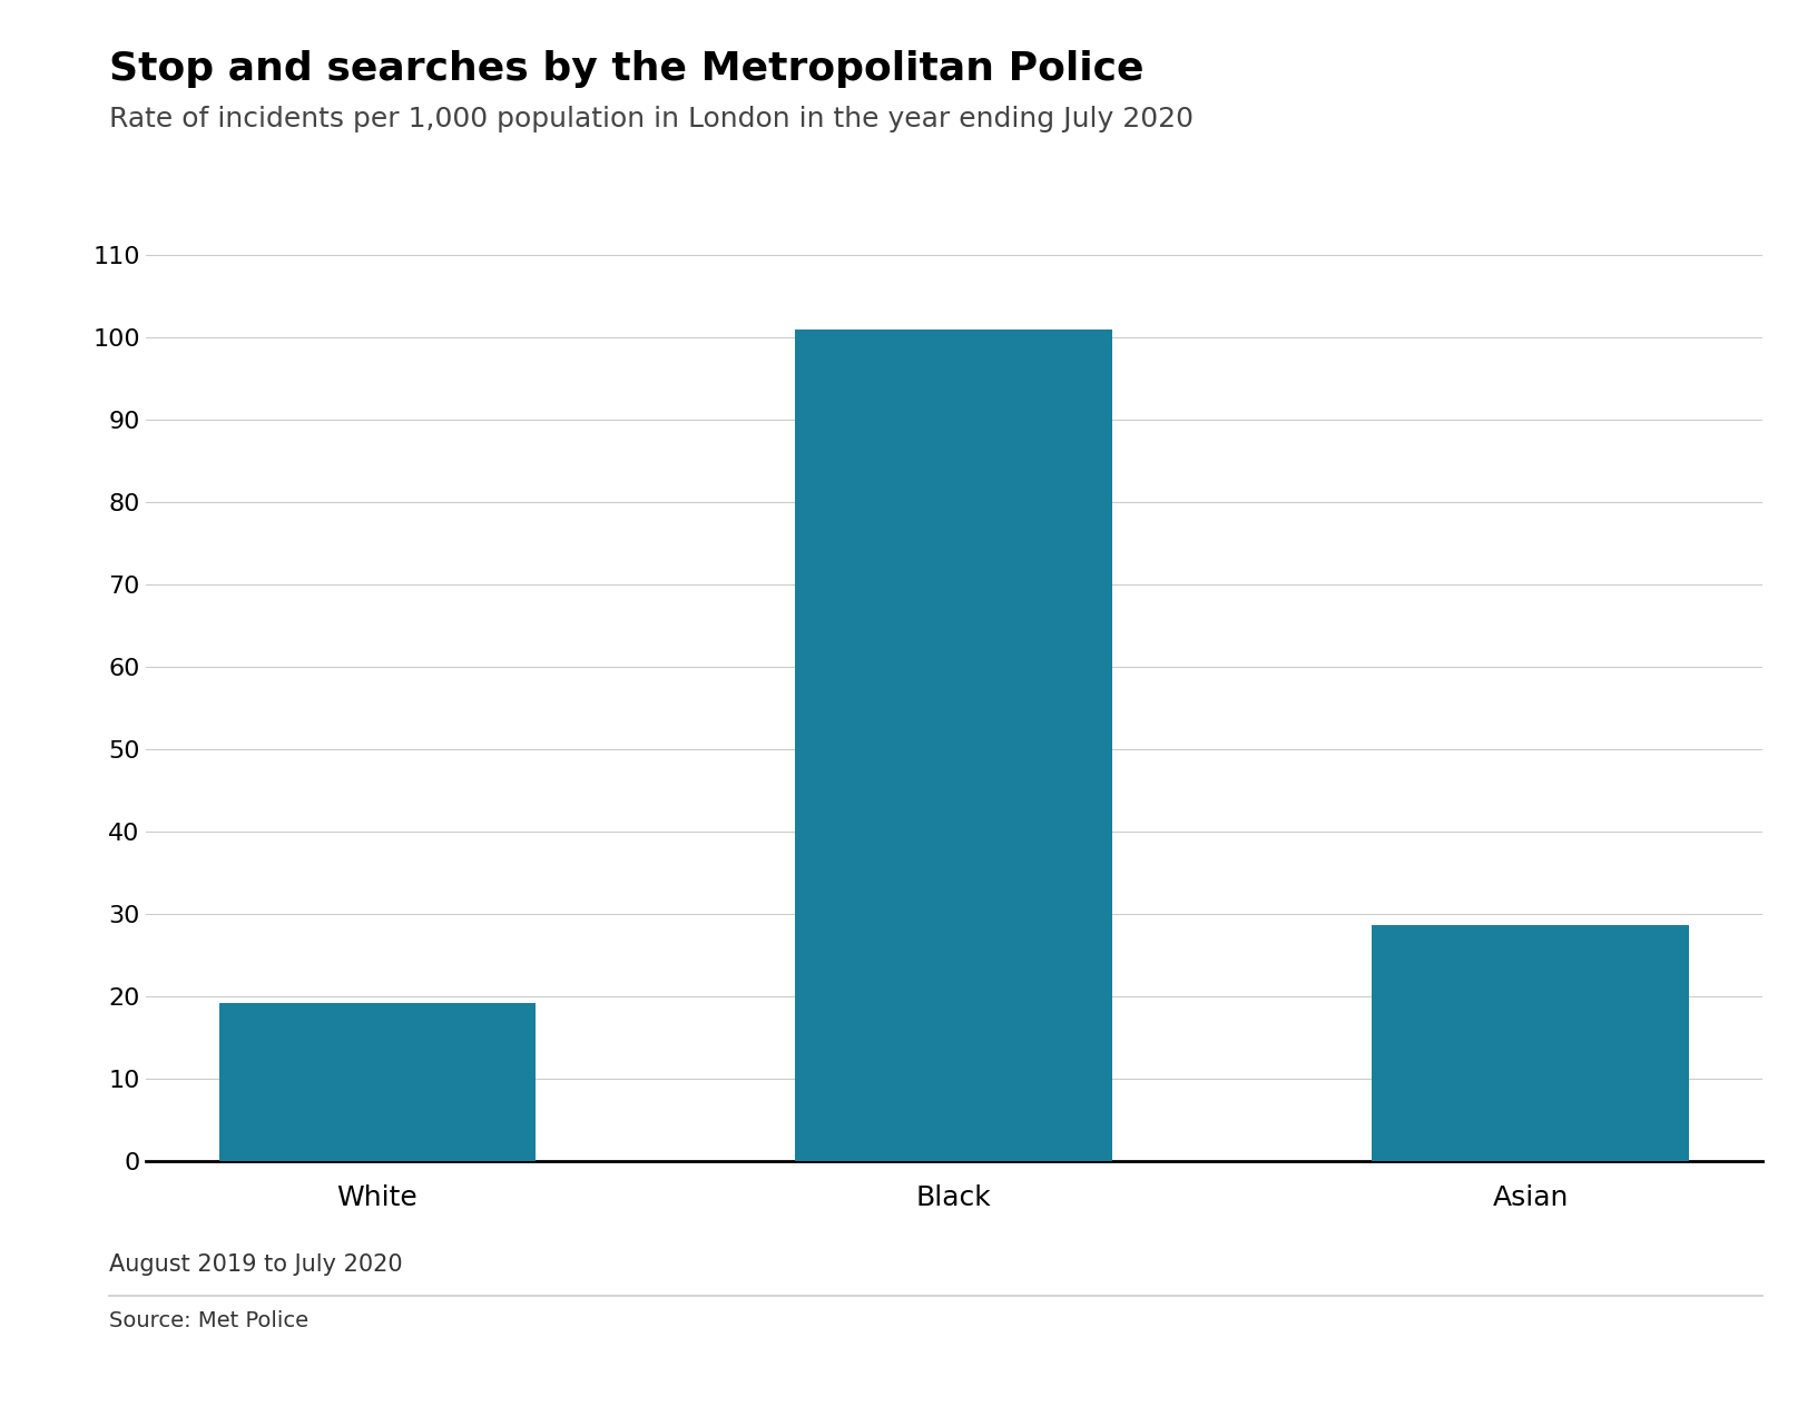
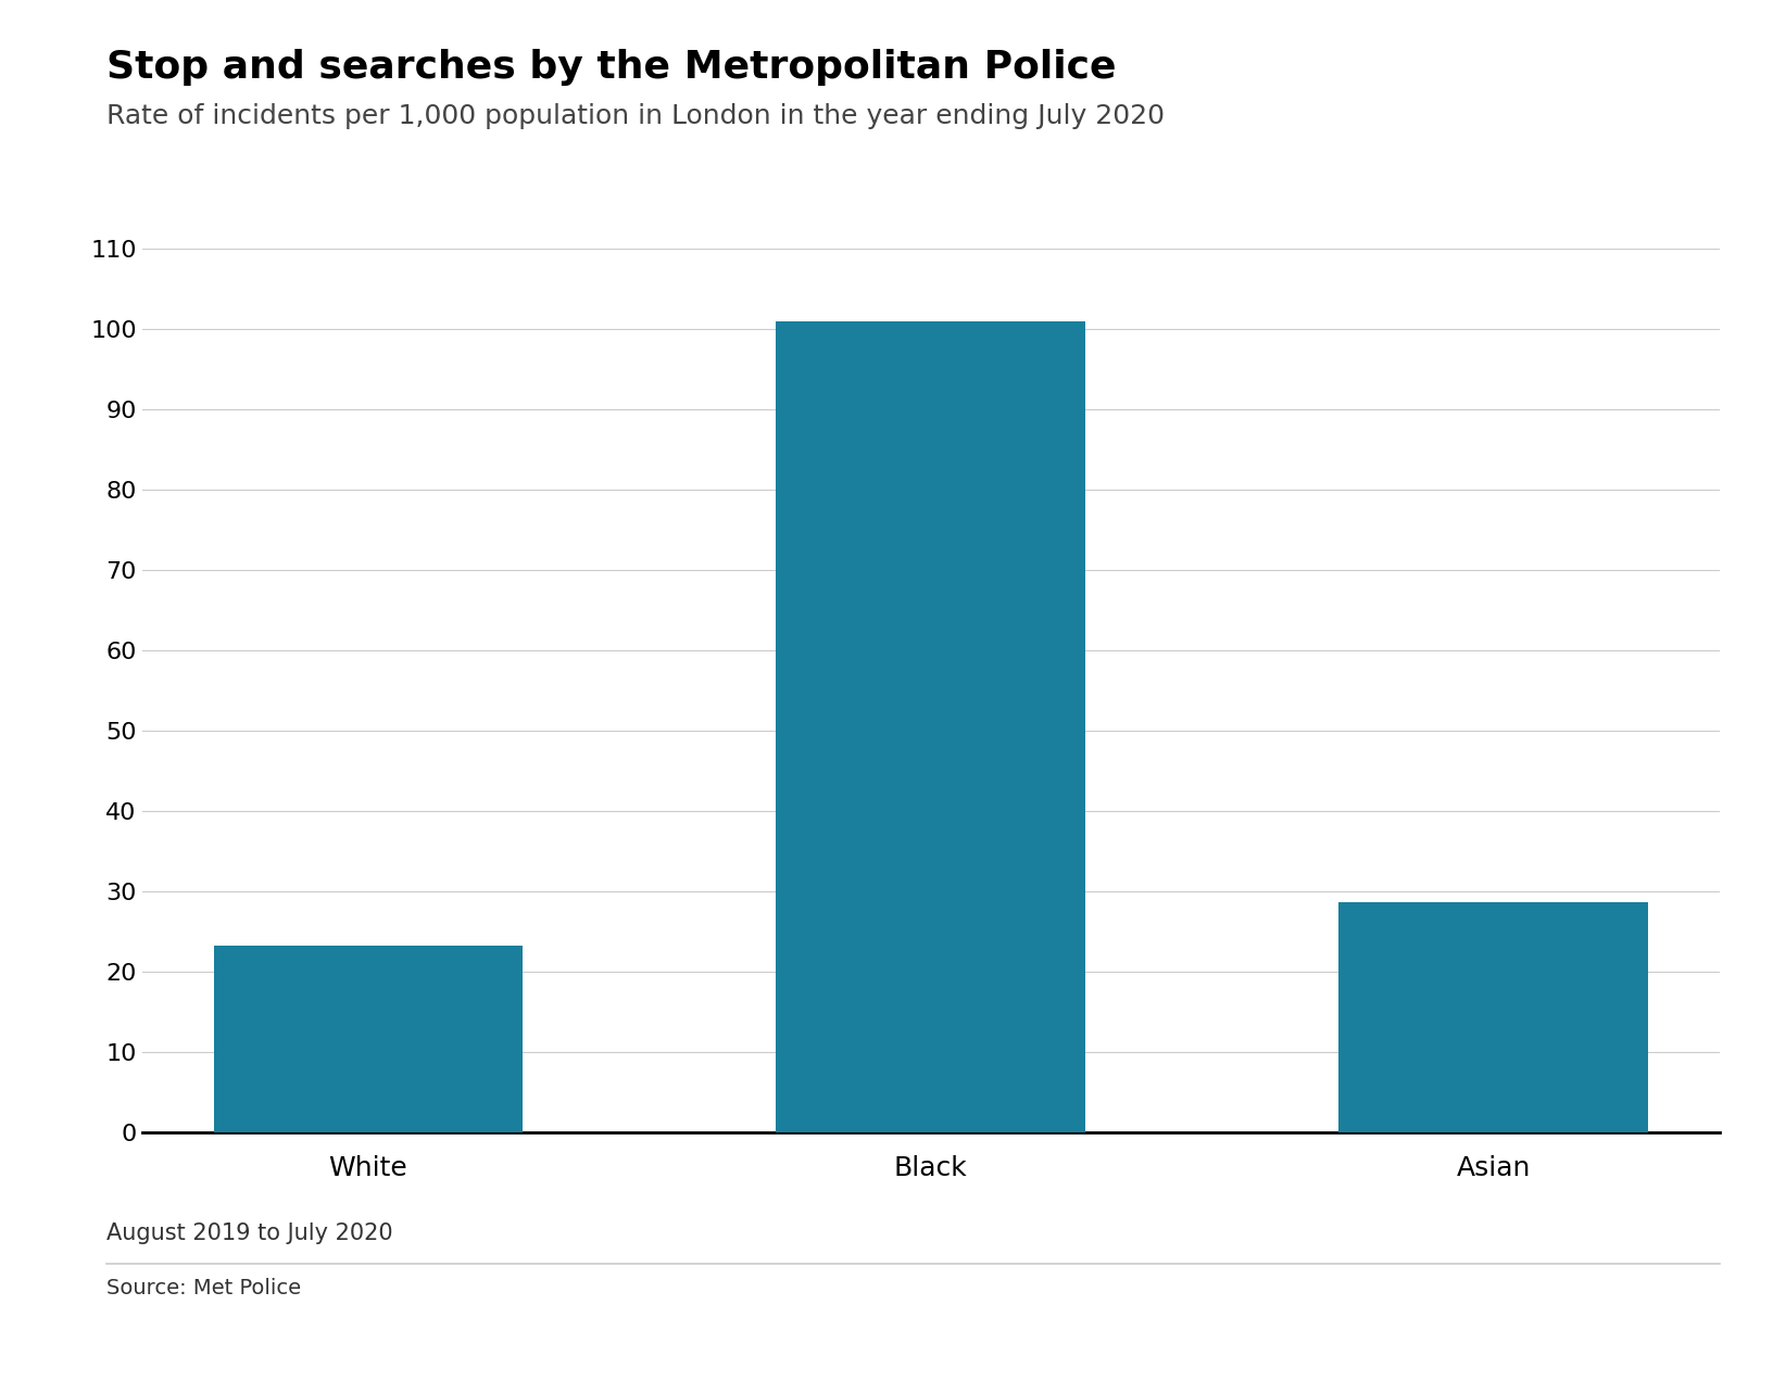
White: 19.2 -> 23.2
